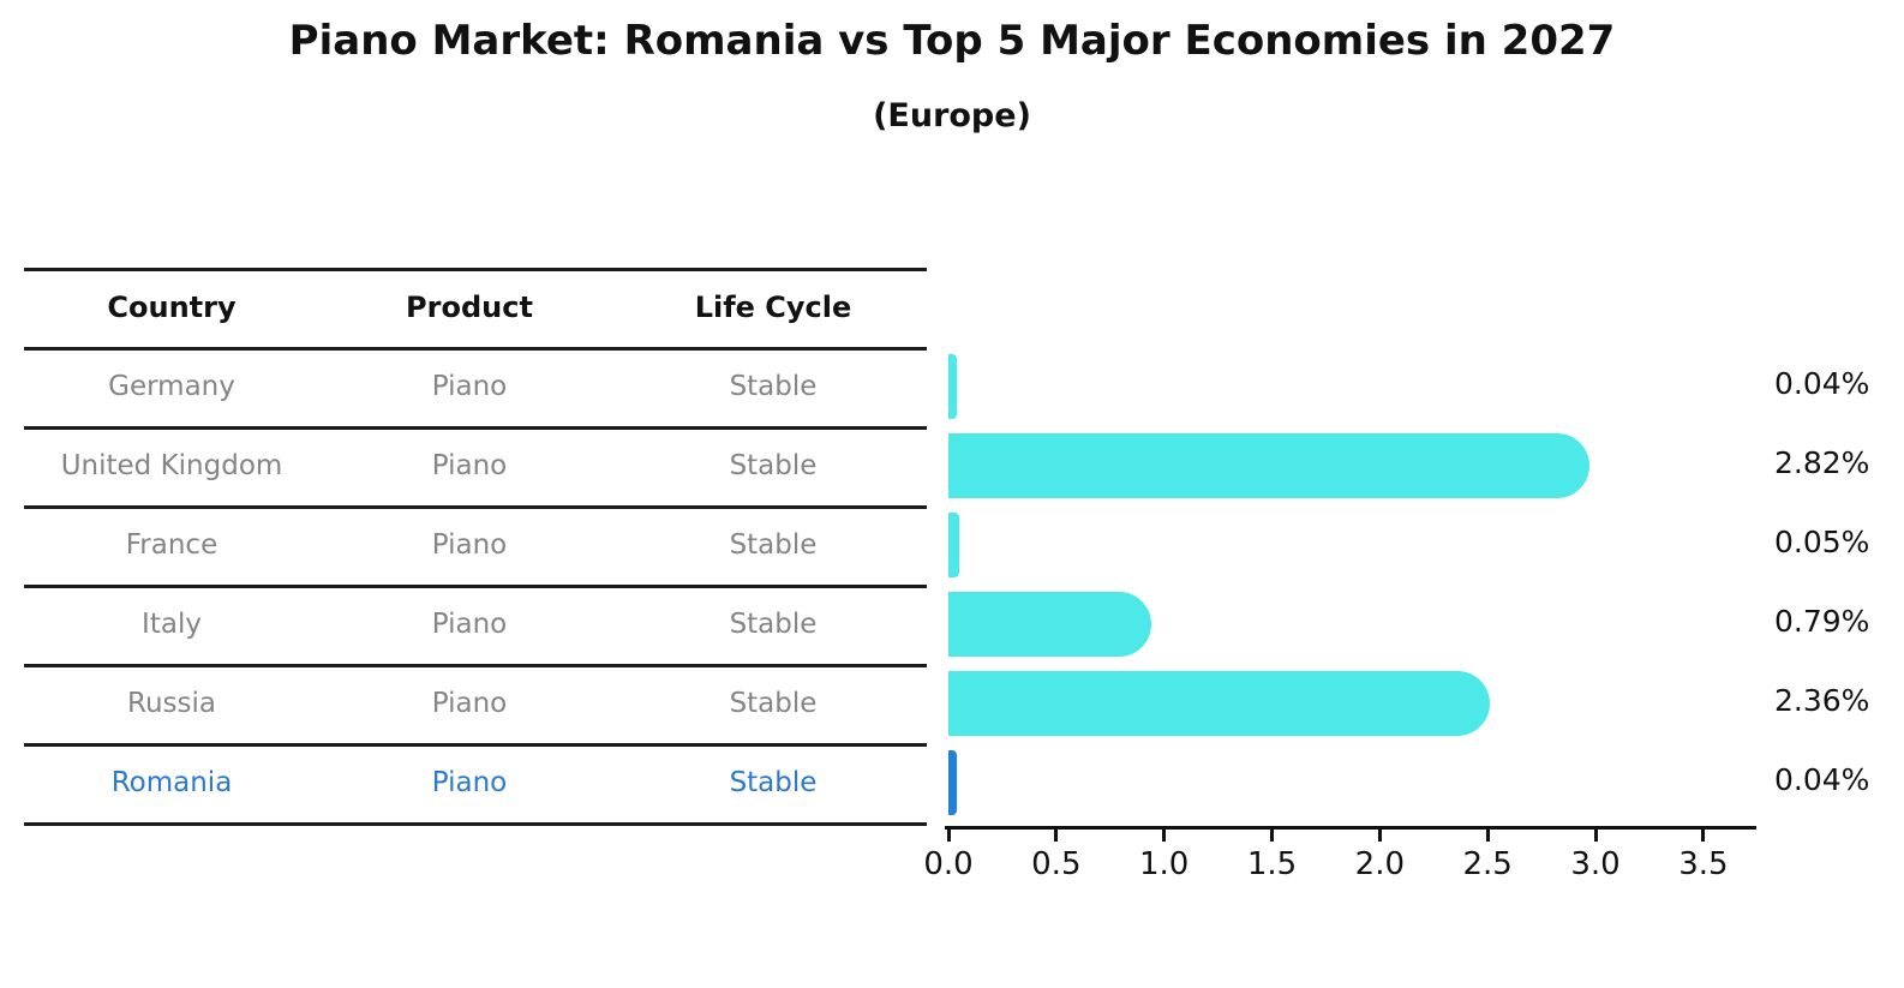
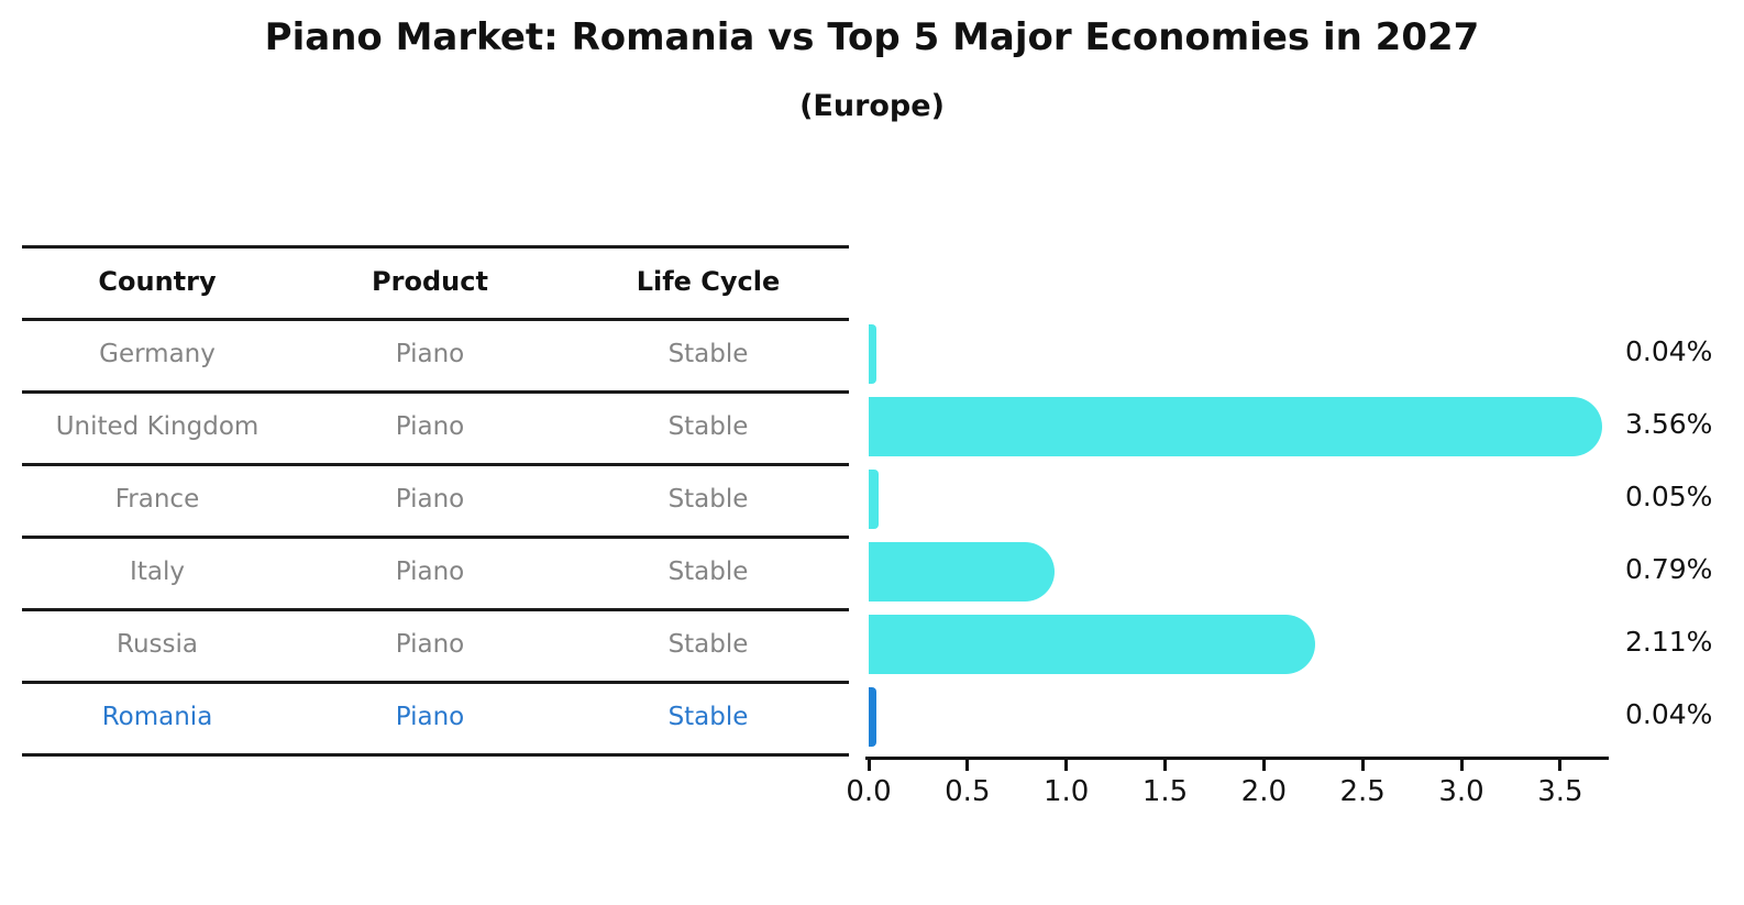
United Kingdom: 2.82% -> 3.56%
Russia: 2.36% -> 2.11%
